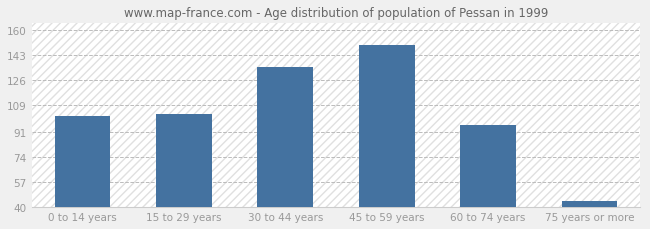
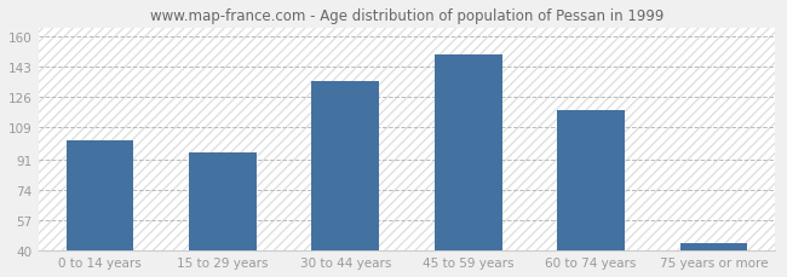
15 to 29 years: 103 -> 95
60 to 74 years: 96 -> 119
